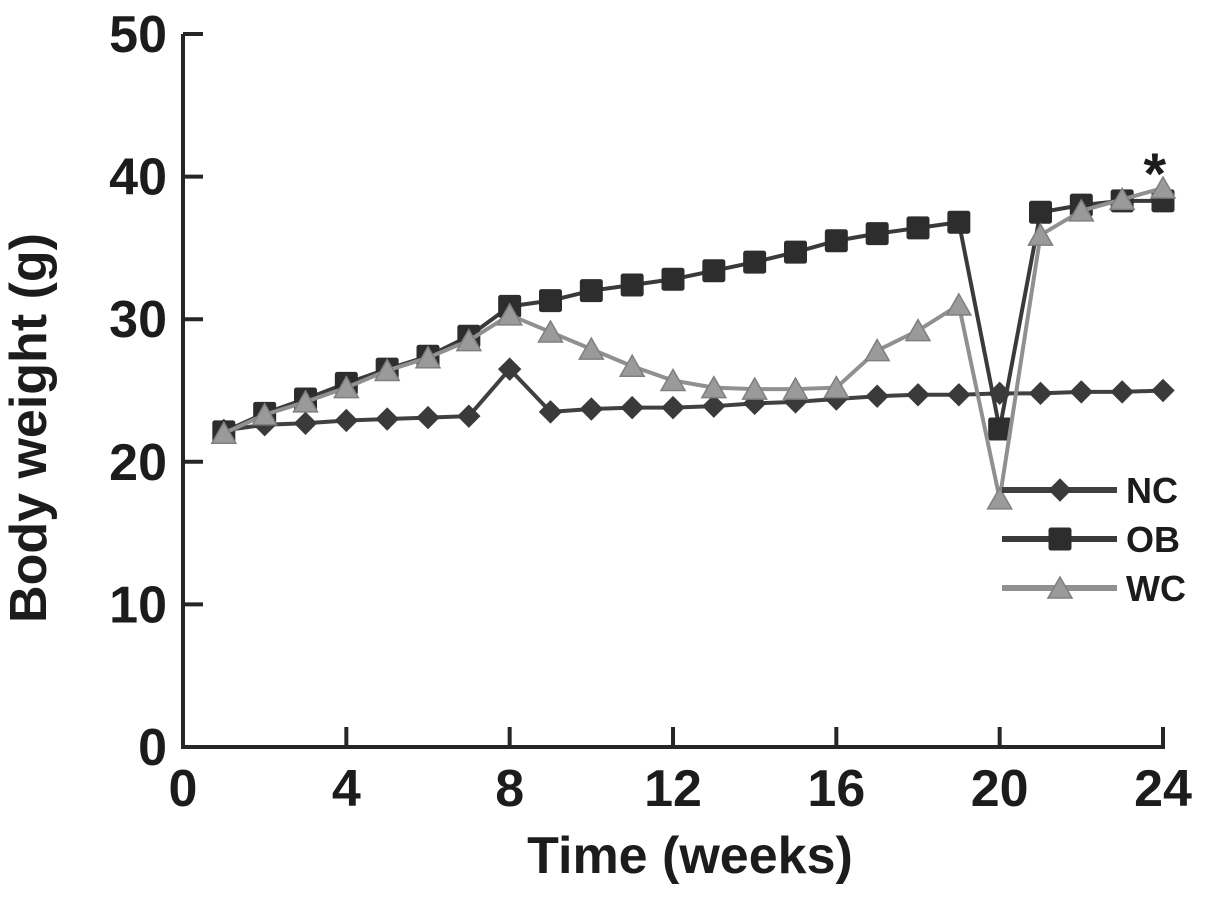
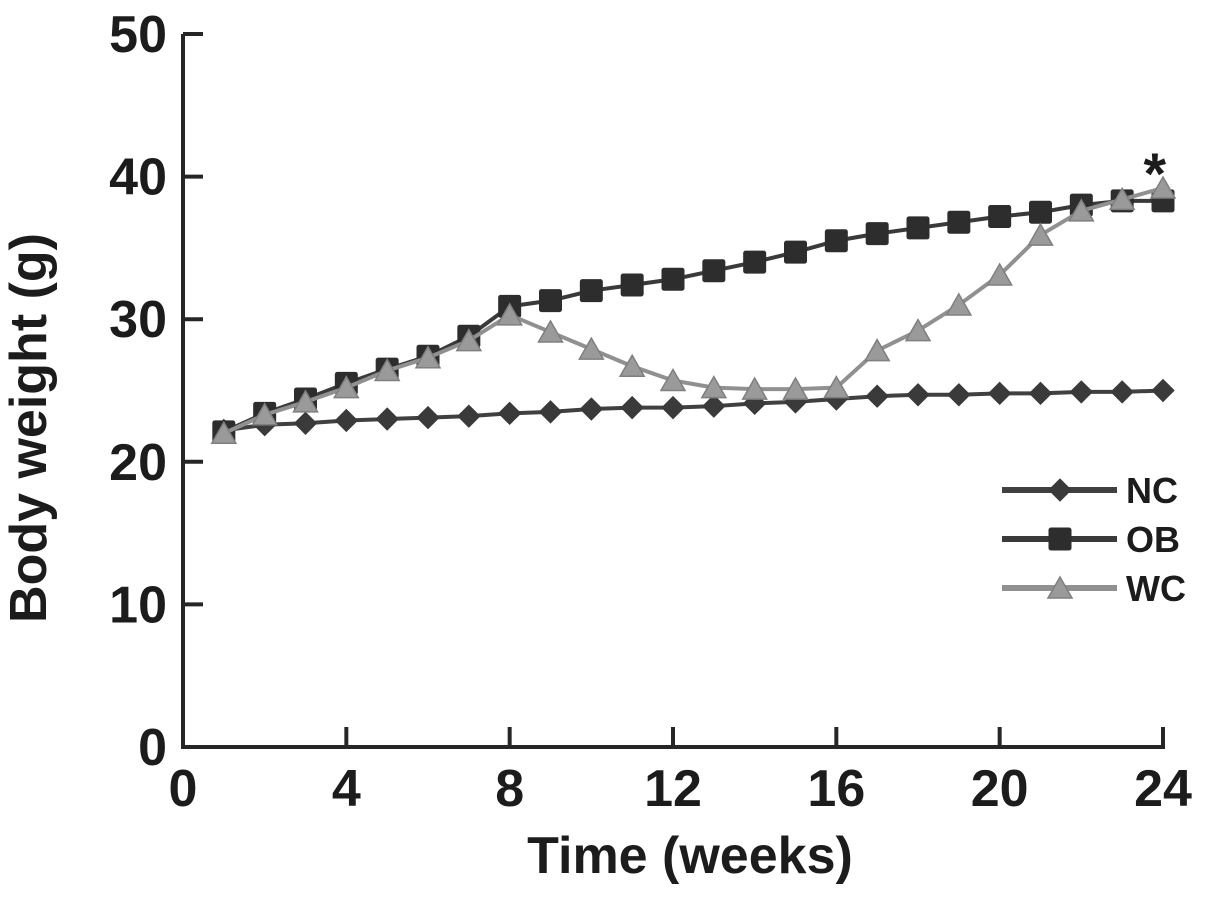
NC/8: 26.5 -> 23.4
OB/20: 22.3 -> 37.2
WC/20: 17.4 -> 33.1
